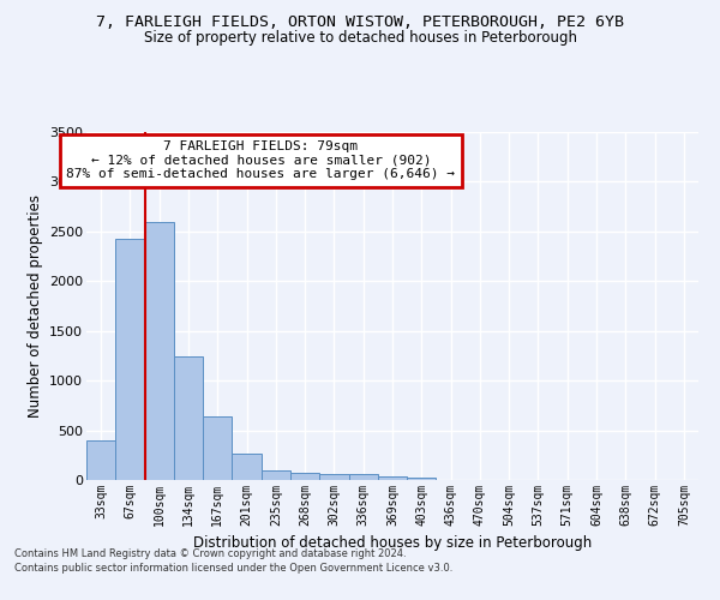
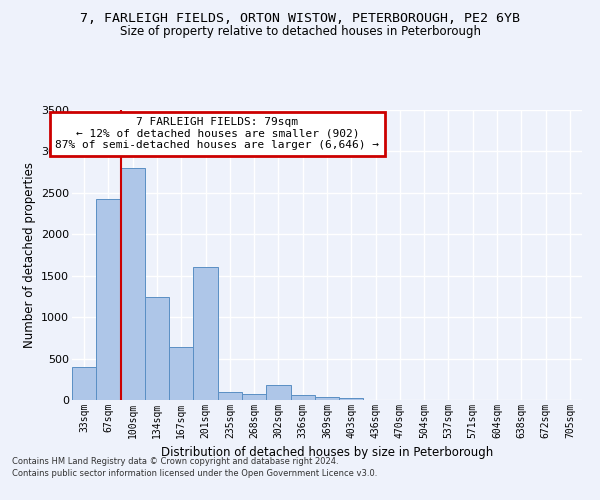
100sqm: 2600 -> 2800
201sqm: 260 -> 1600
302sqm: 60 -> 180
